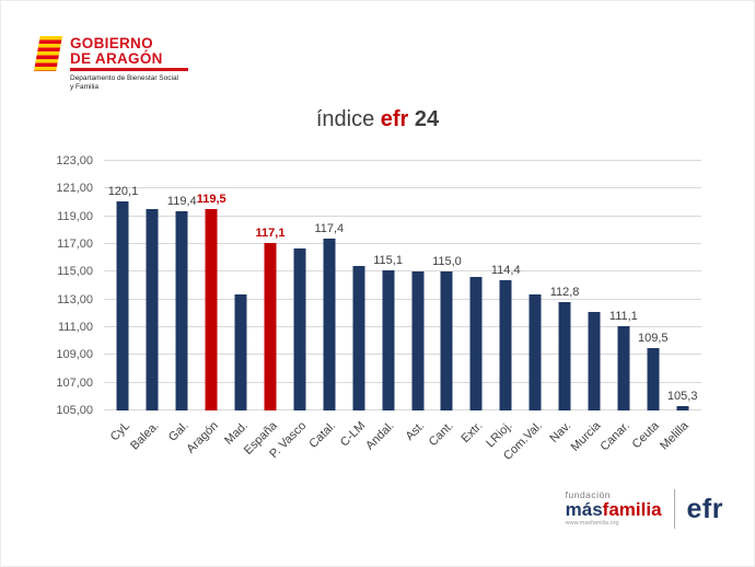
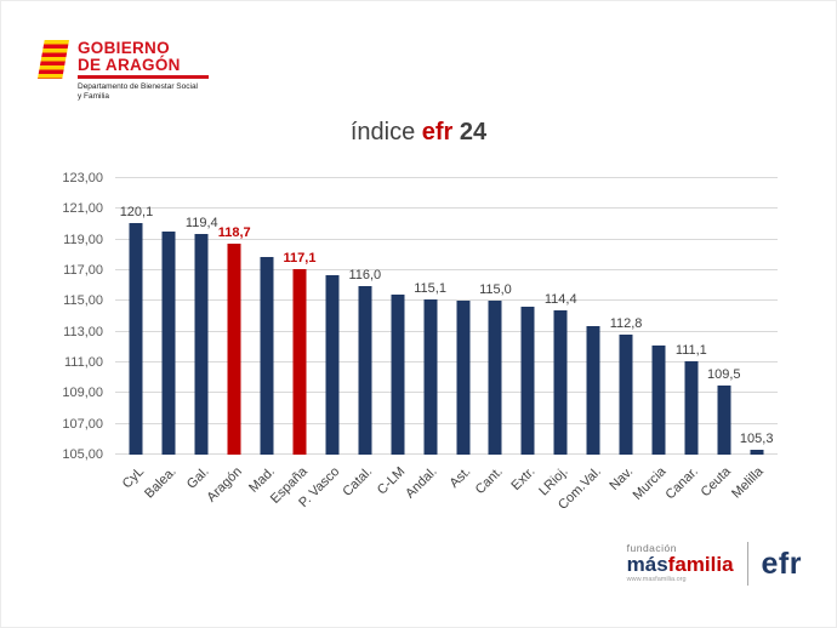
Aragón: 119,5 -> 118,7
Mad.: 113,4 -> 117,9
Catal.: 117,4 -> 116,0
